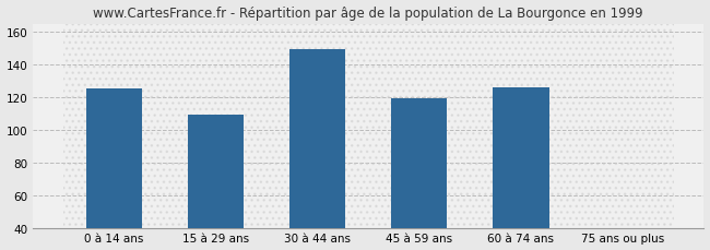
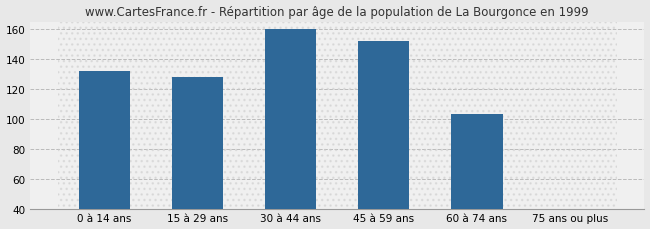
0 à 14 ans: 125 -> 132
15 à 29 ans: 109 -> 128
30 à 44 ans: 149 -> 160
45 à 59 ans: 119 -> 152
60 à 74 ans: 126 -> 103
